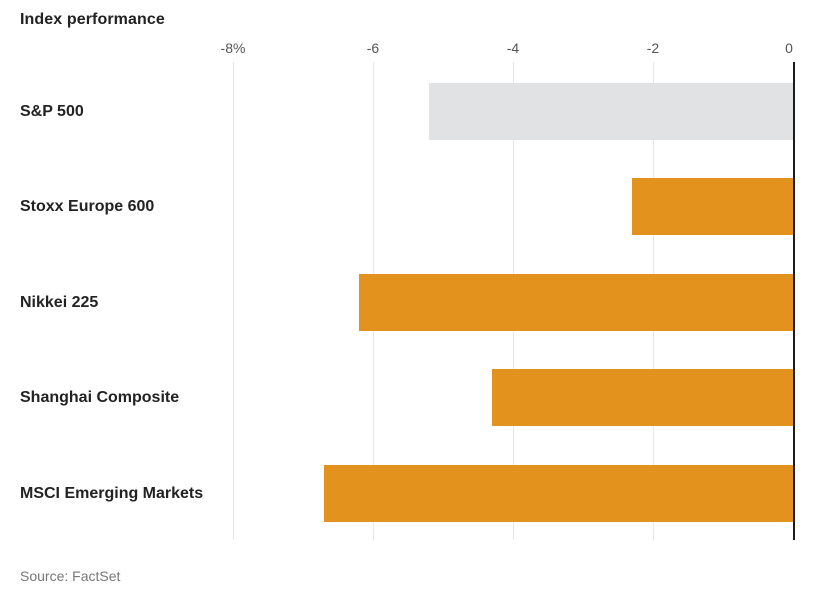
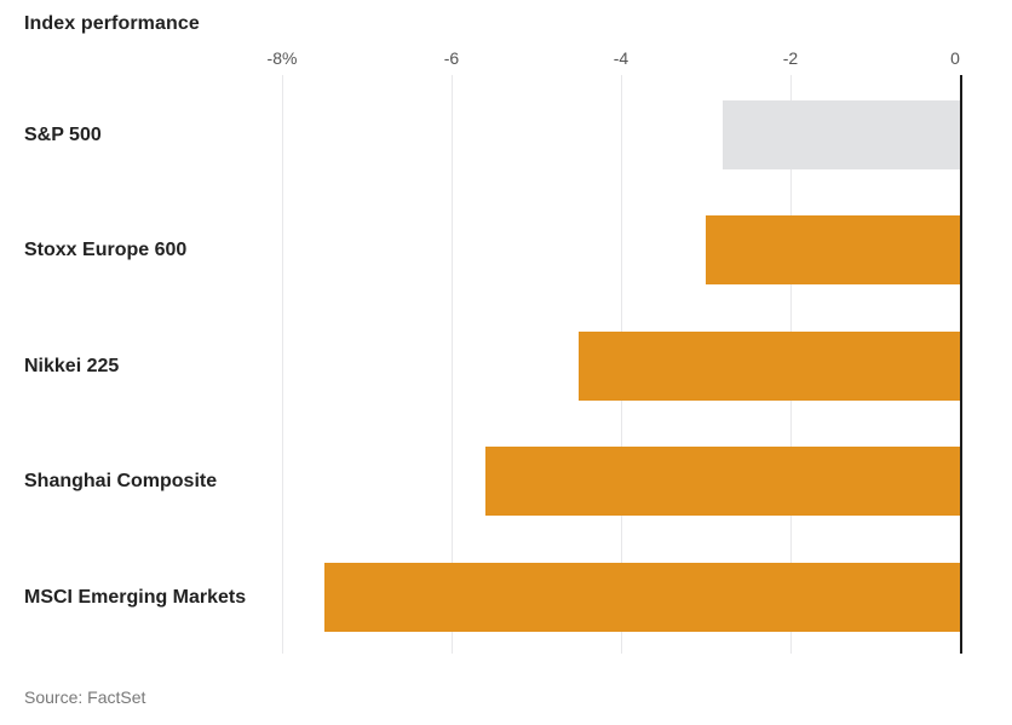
S&P 500: -5.2 -> -2.8
Stoxx Europe 600: -2.3 -> -3.0
Nikkei 225: -6.2 -> -4.5
Shanghai Composite: -4.3 -> -5.6
MSCI Emerging Markets: -6.7 -> -7.5
